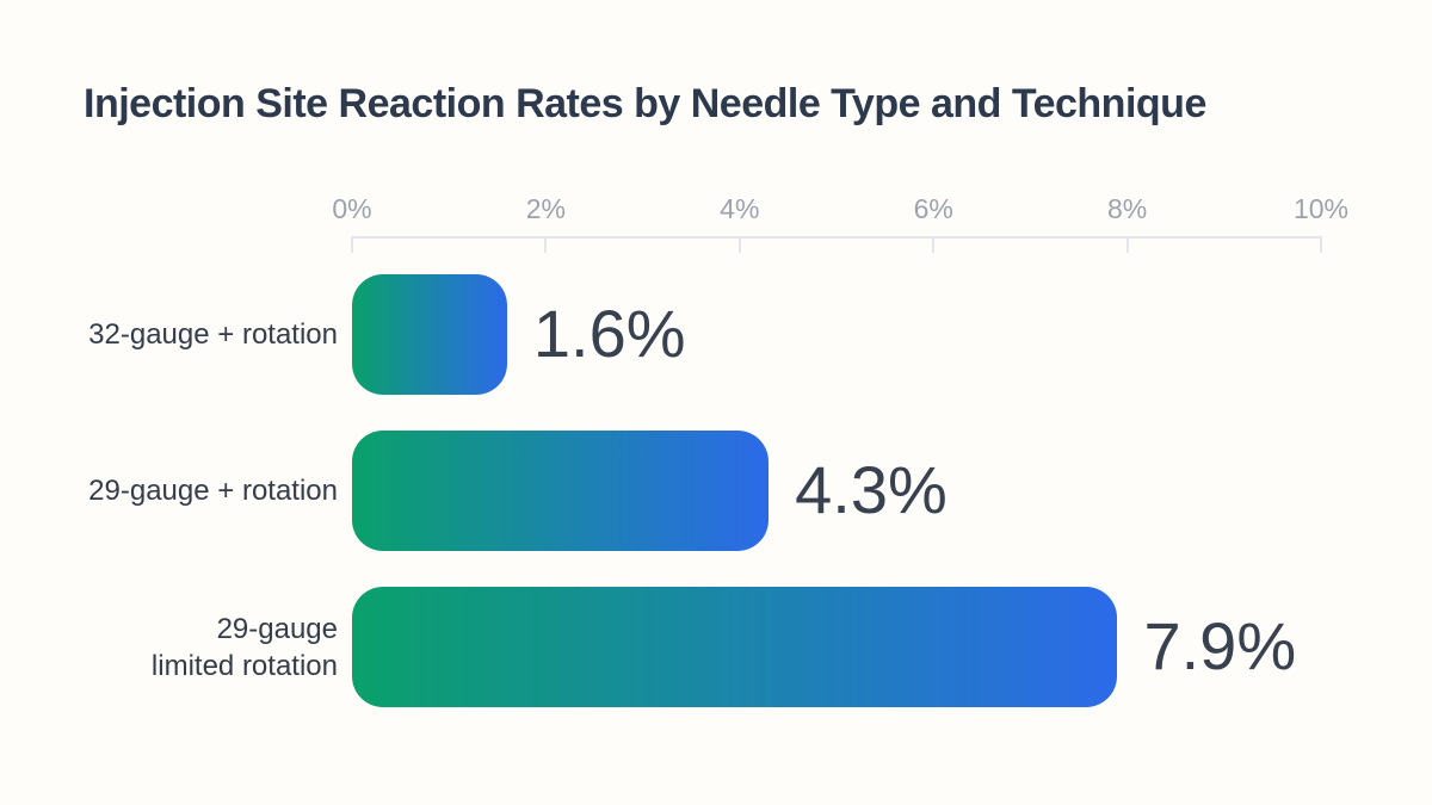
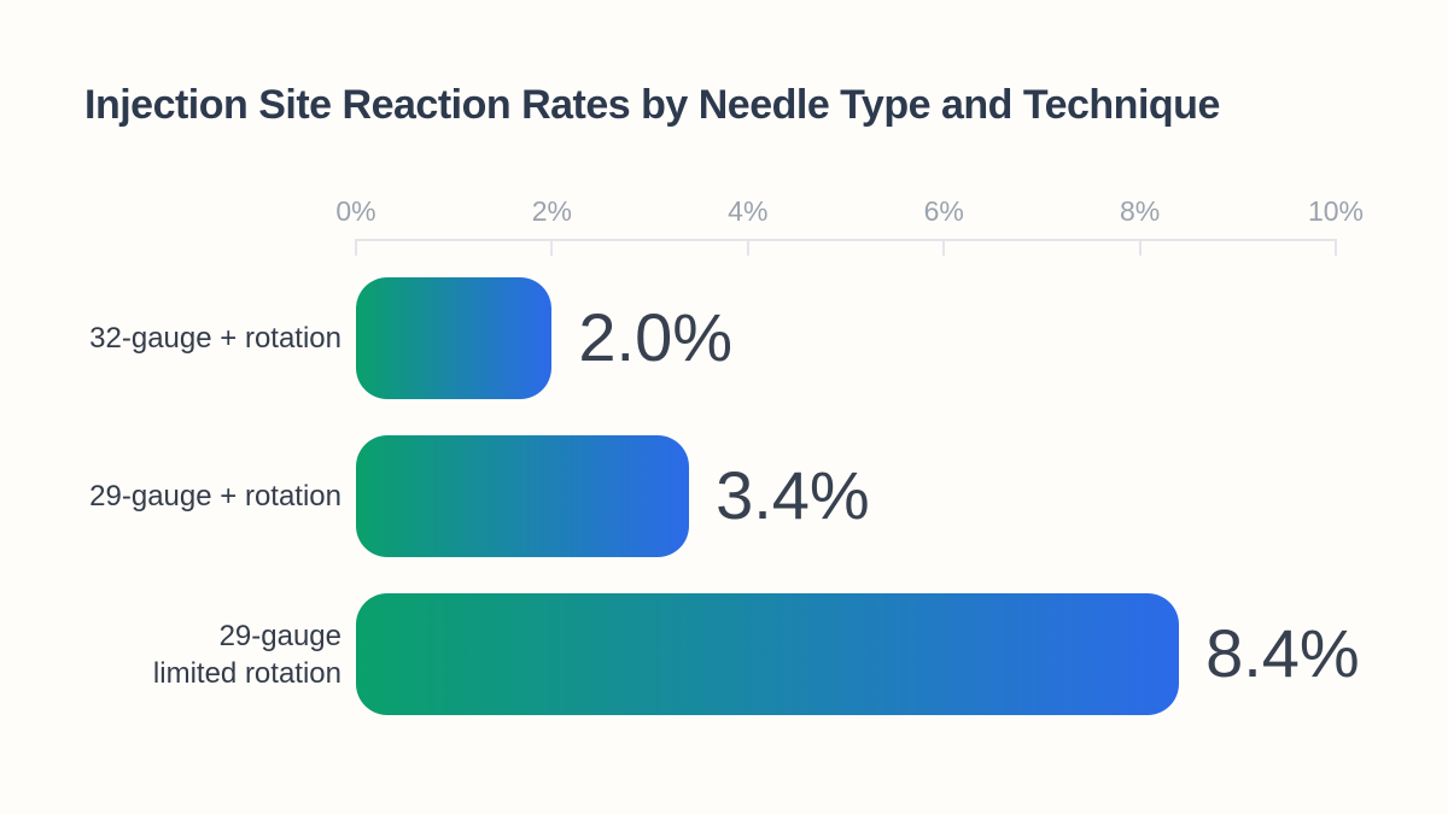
32-gauge + rotation: 1.6% -> 2.0%
29-gauge + rotation: 4.3% -> 3.4%
29-gauge limited rotation: 7.9% -> 8.4%
